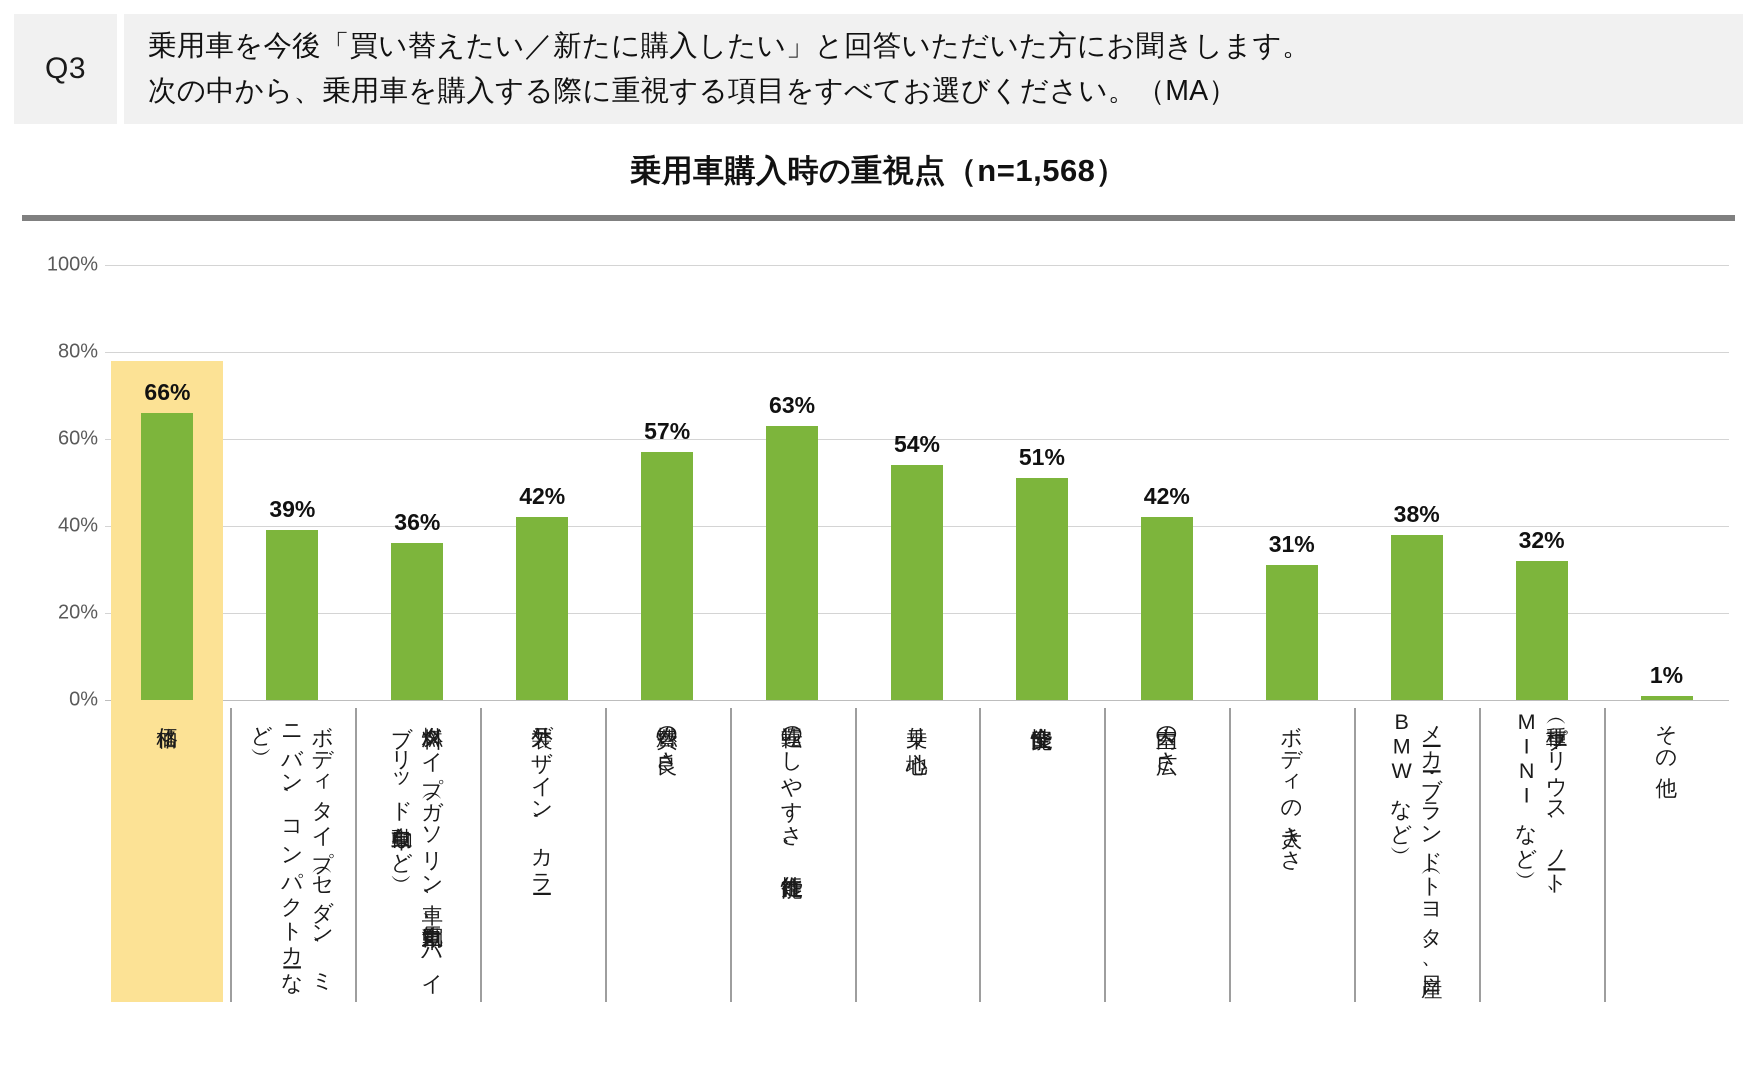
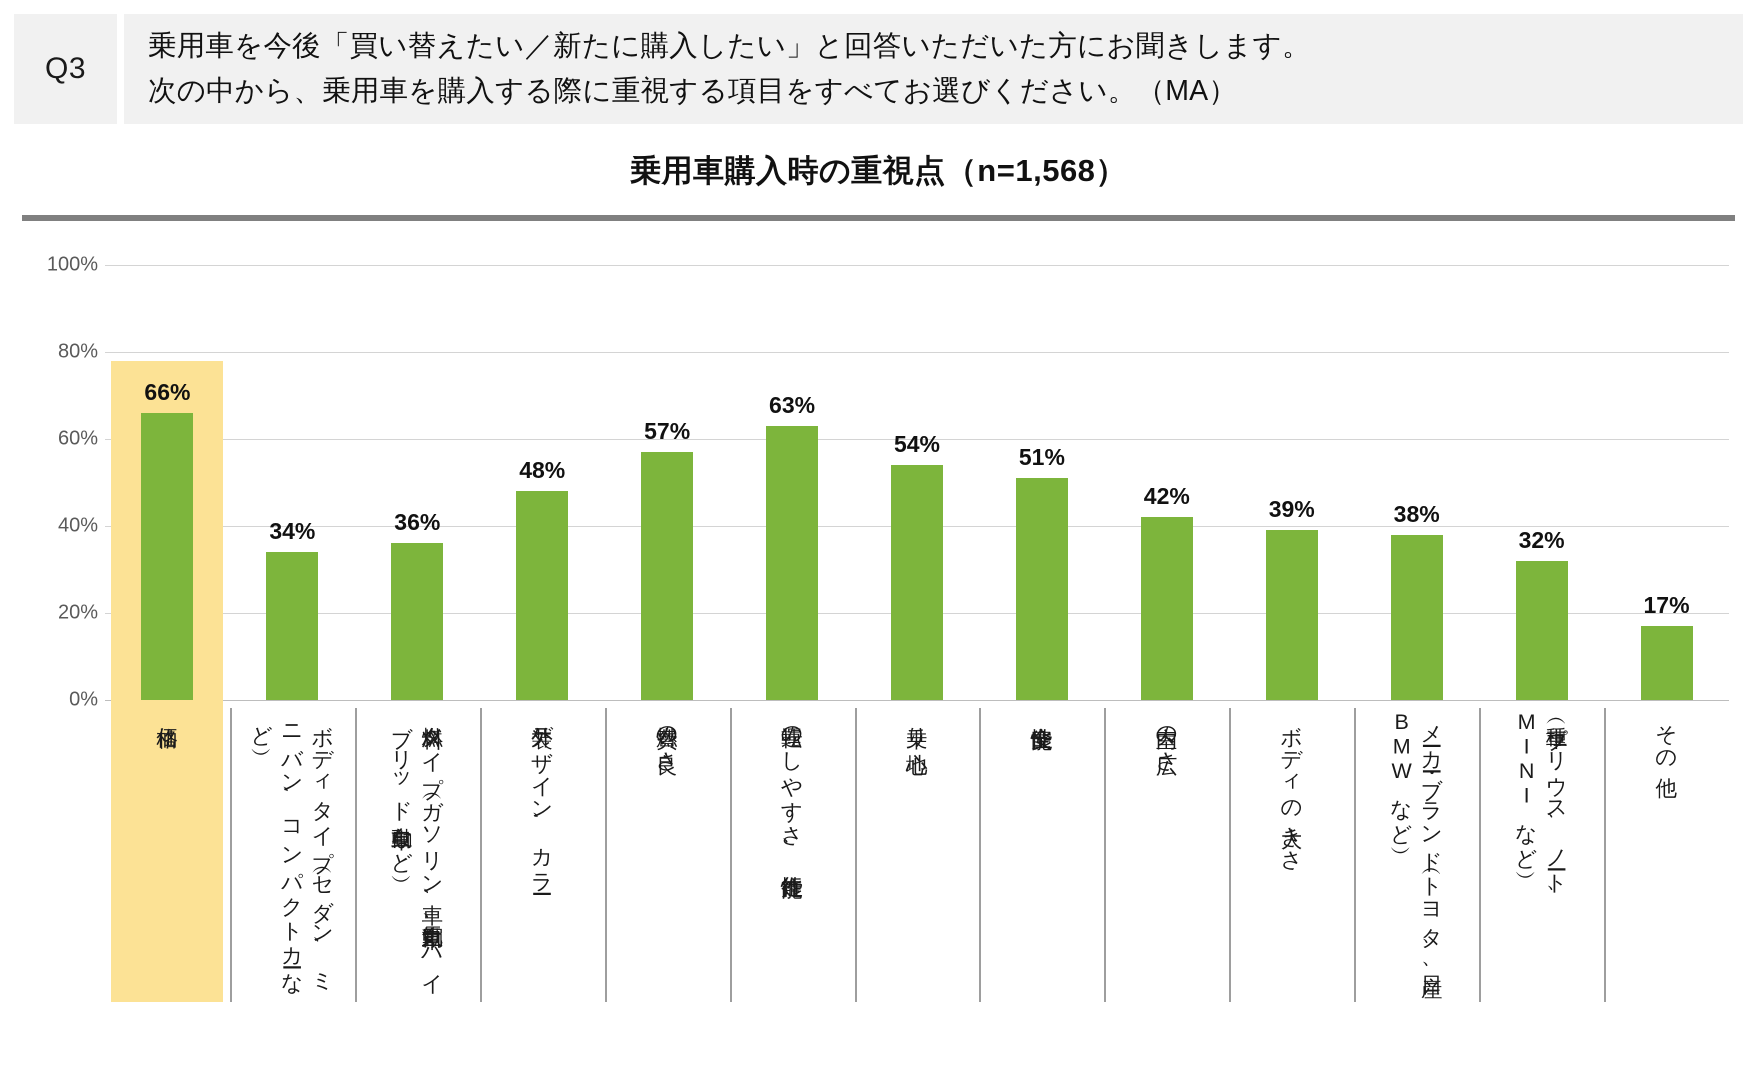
ボディタイプ（セダン、ミニバン、コンパクトカーなど）: 39% -> 34%
外装デザイン、カラー: 42% -> 48%
ボディの大きさ: 31% -> 39%
その他: 1% -> 17%
